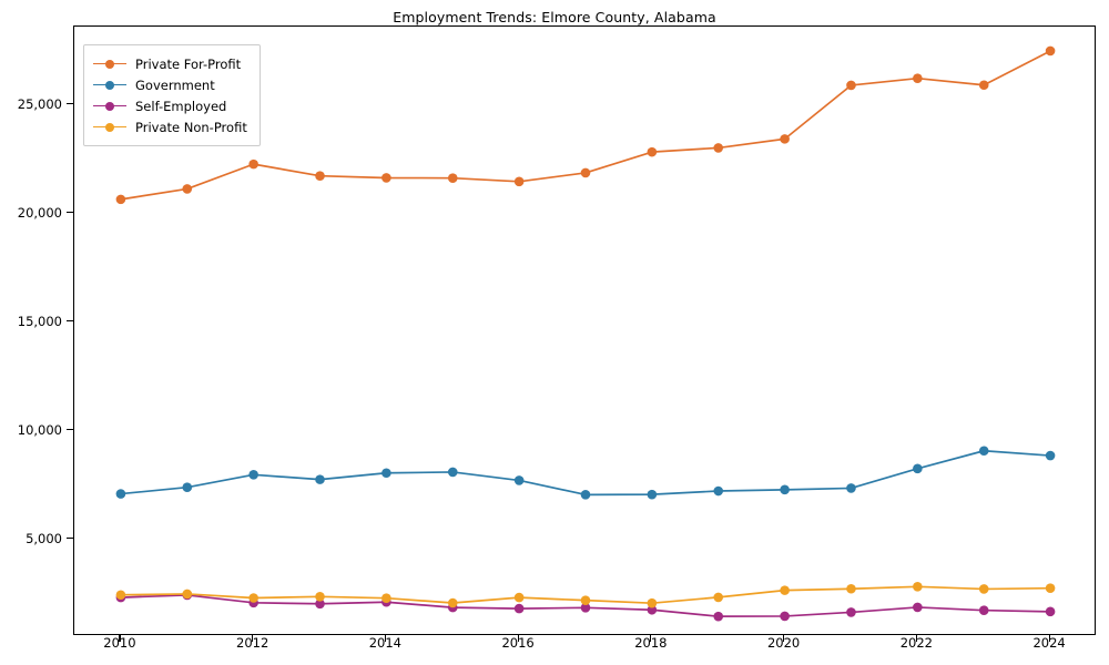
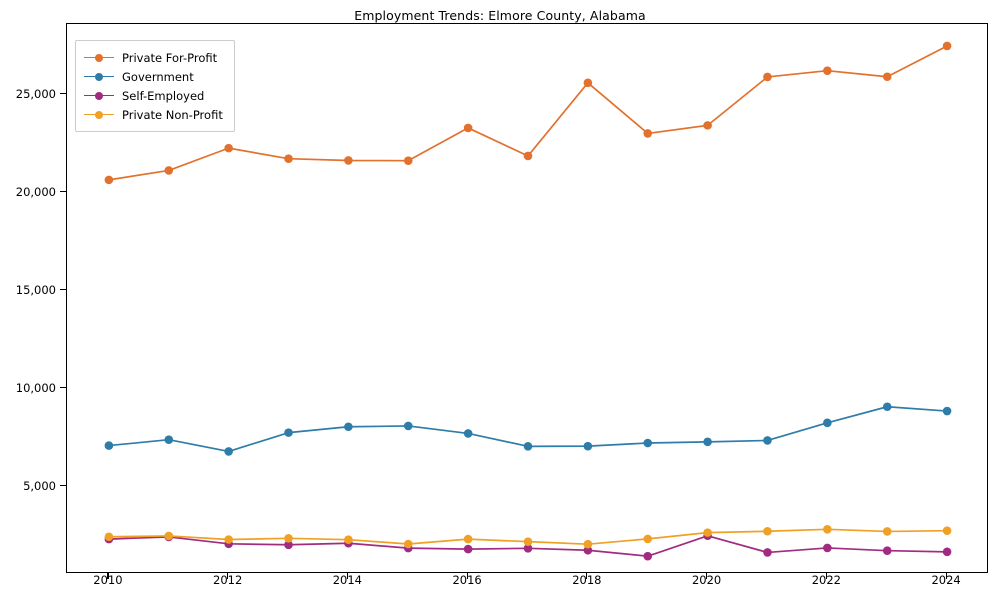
Government/2012: 8000 -> 6800
Private For-Profit/2016: 21500 -> 23300
Private For-Profit/2018: 22800 -> 25600
Self-Employed/2020: 1500 -> 2500
